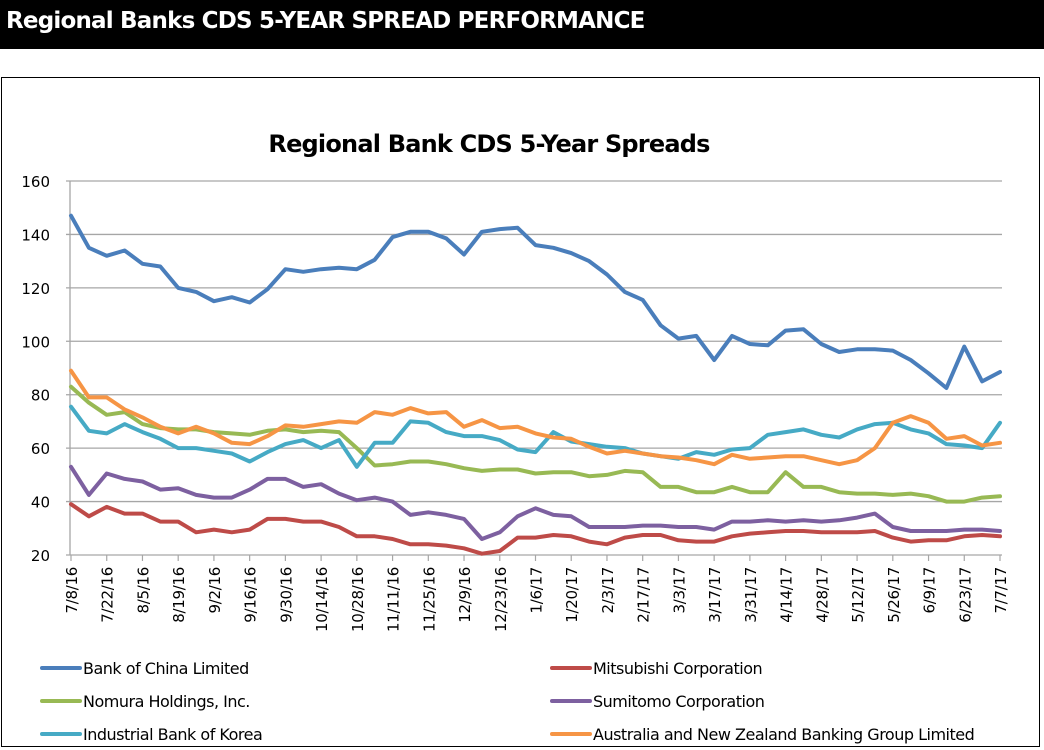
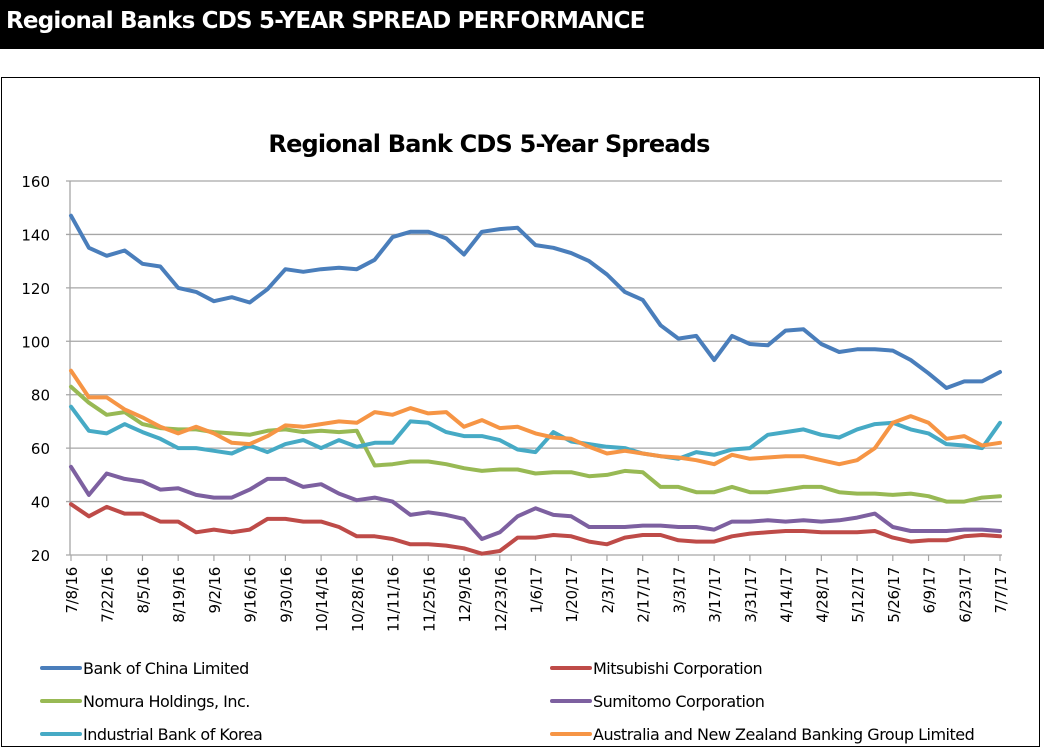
Industrial Bank of Korea/9/16/16: 55 -> 61
Nomura Holdings, Inc./10/28/16: 60 -> 66
Industrial Bank of Korea/10/28/16: 53 -> 60
Nomura Holdings, Inc./4/14/17: 51 -> 44
Bank of China Limited/6/23/17: 98 -> 85
